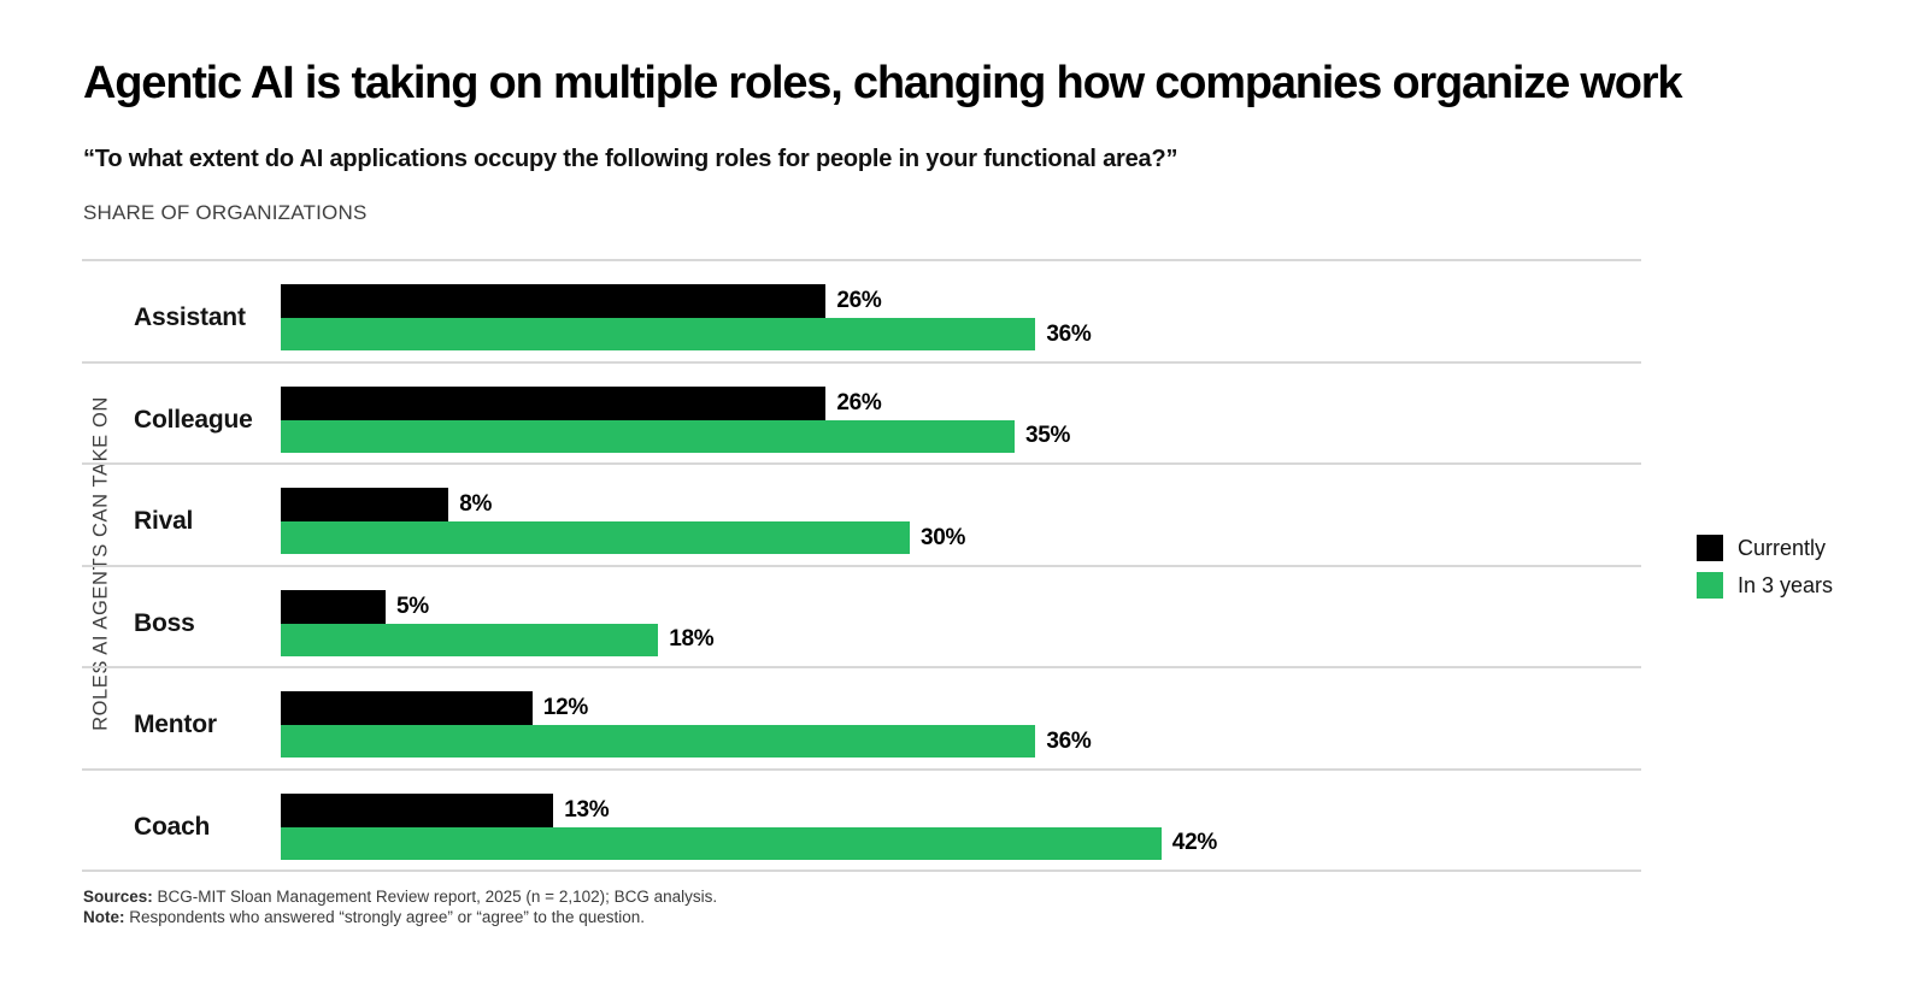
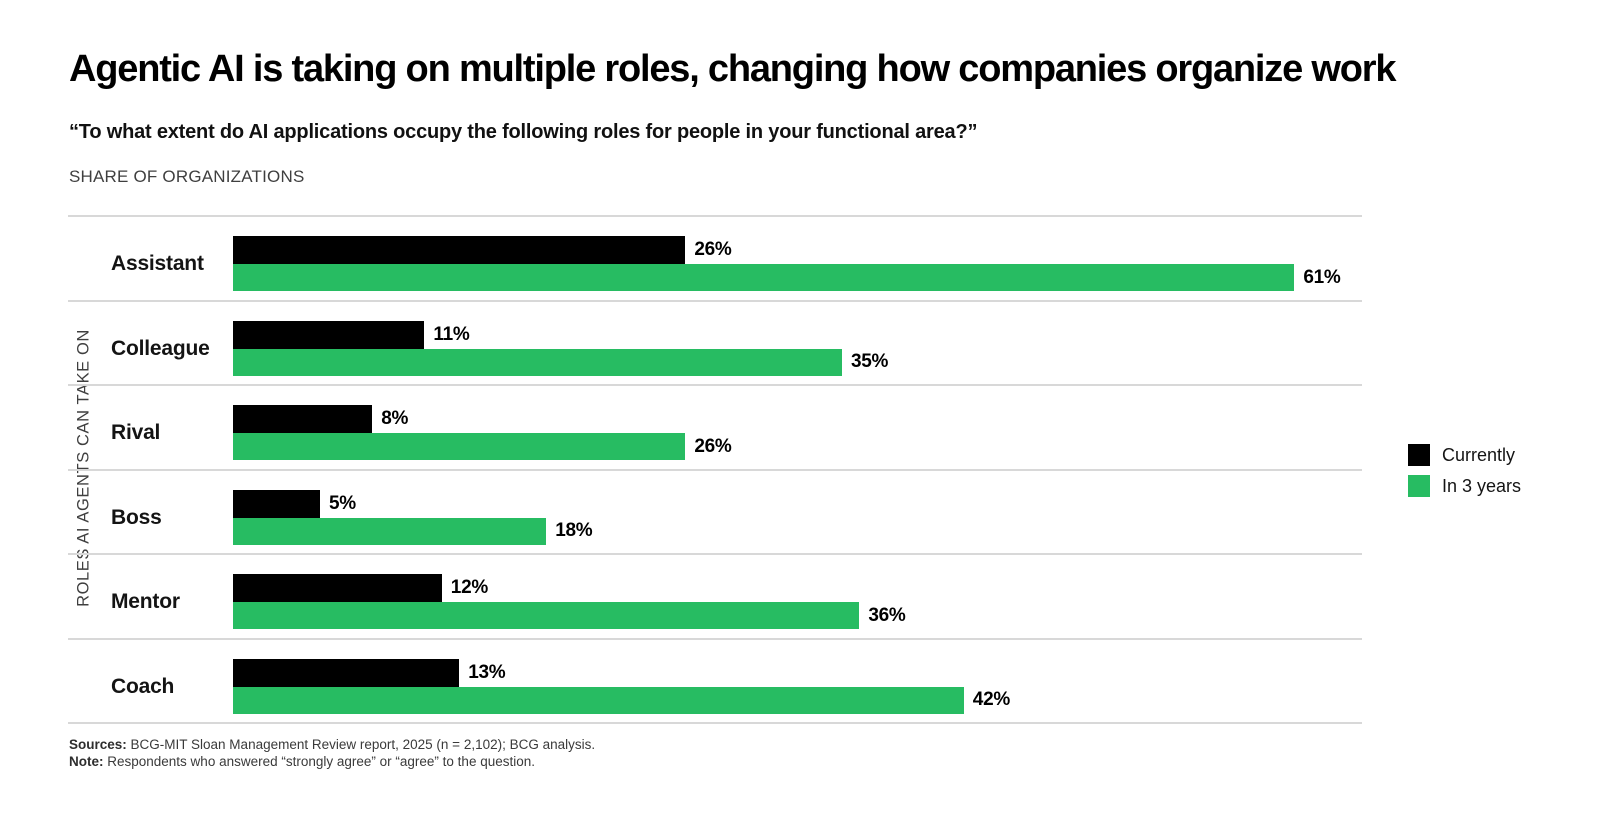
In 3 years/Assistant: 36% -> 61%
Currently/Colleague: 26% -> 11%
In 3 years/Rival: 30% -> 26%
